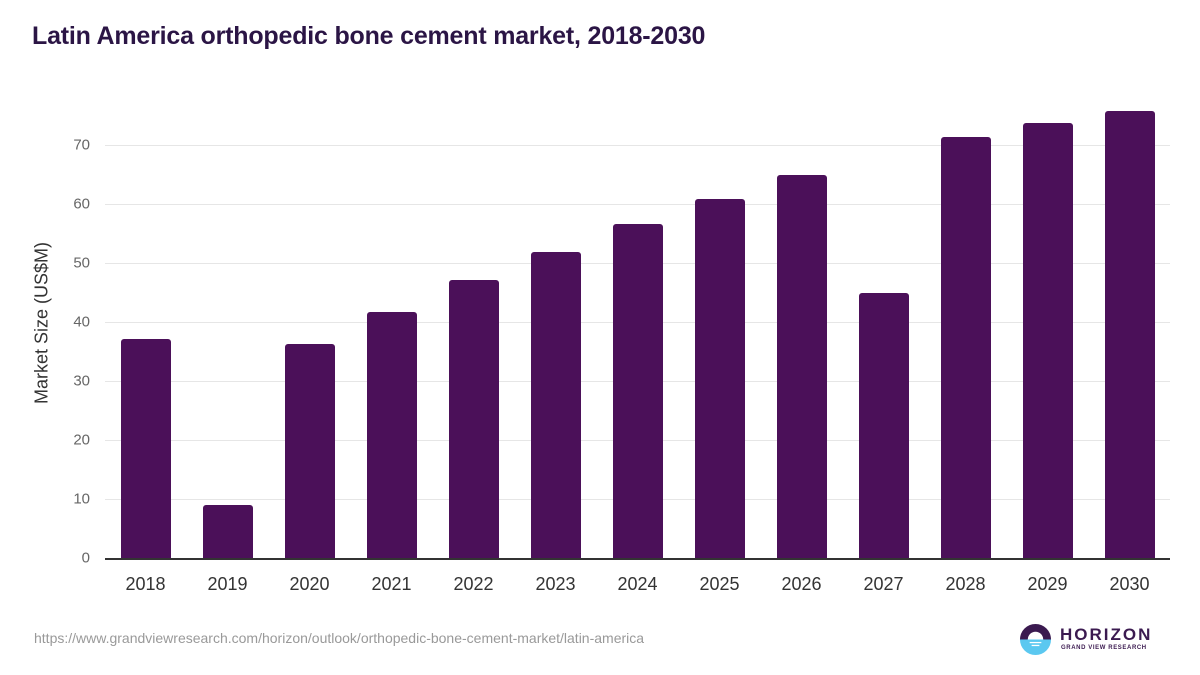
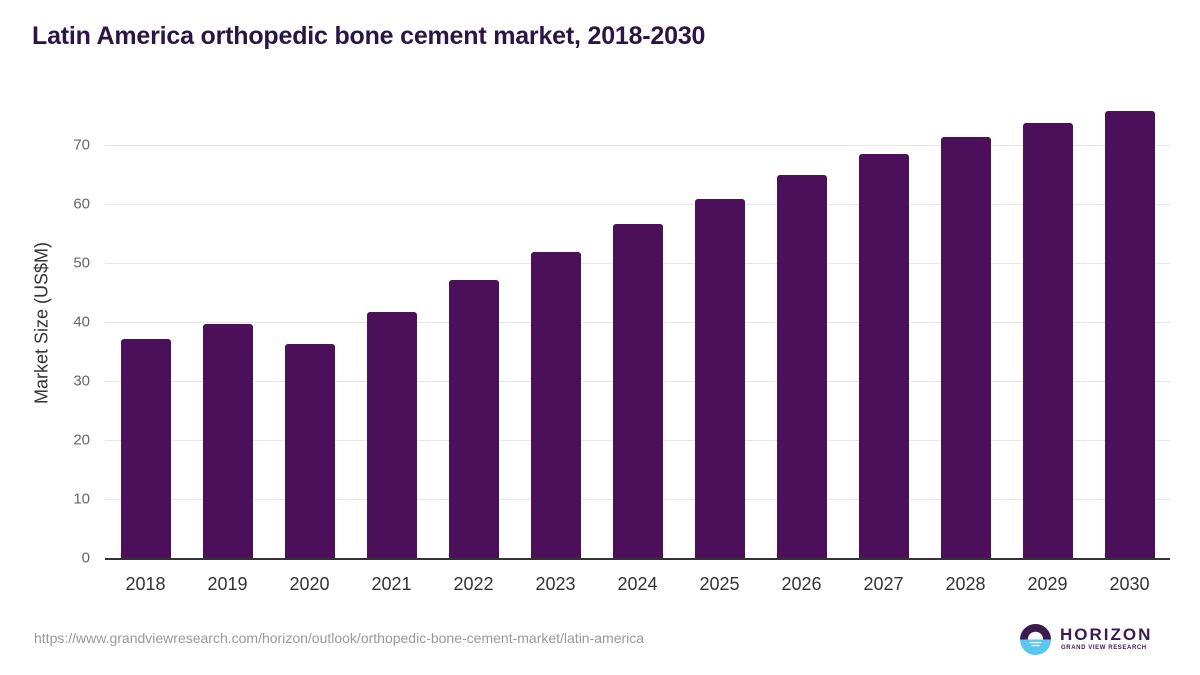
2019: 9 -> 40
2027: 45 -> 68
